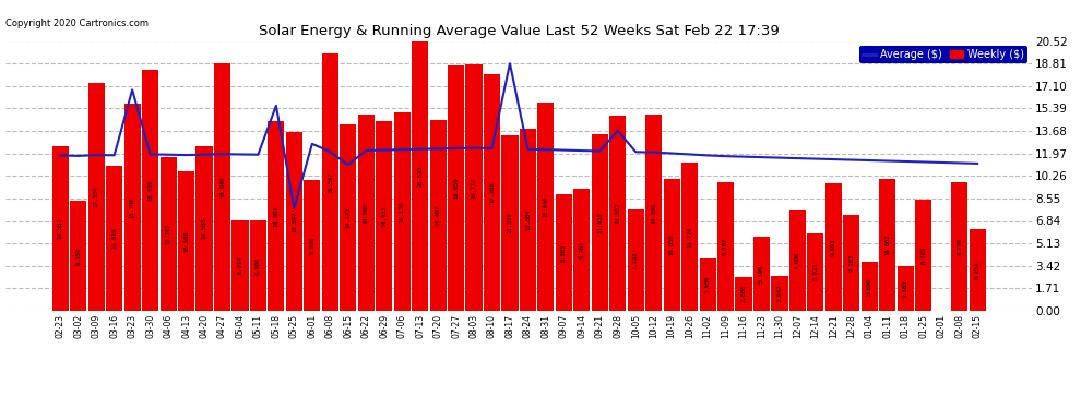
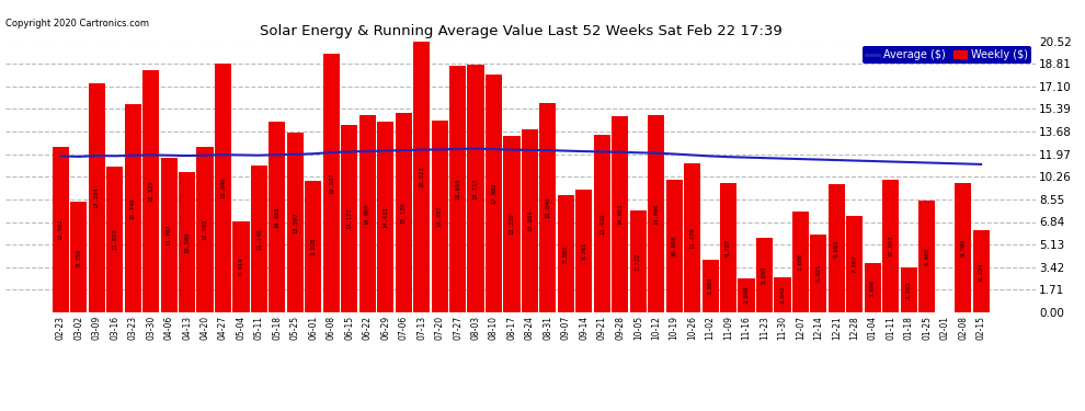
Average ($)/03-23: 16.8 -> 11.9
Weekly ($)/05-11: 6.9 -> 11.1
Average ($)/05-18: 15.6 -> 11.9
Average ($)/05-25: 7.8 -> 11.9
Average ($)/06-01: 12.7 -> 12.0
Average ($)/06-15: 11.1 -> 12.2
Average ($)/08-17: 18.8 -> 12.3
Average ($)/09-28: 13.7 -> 12.1
